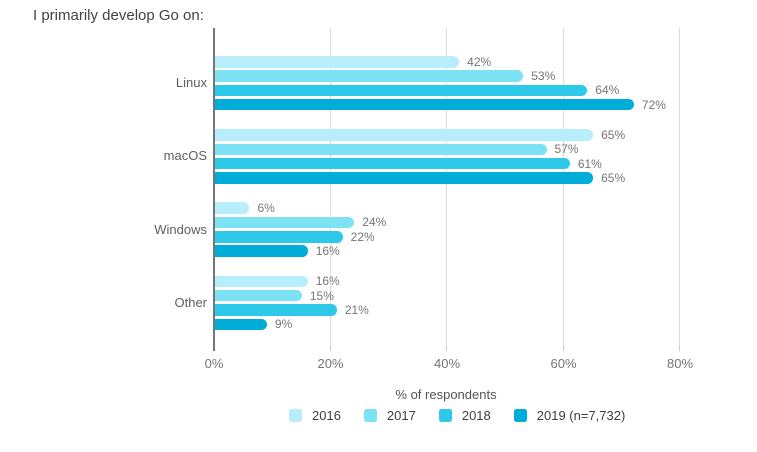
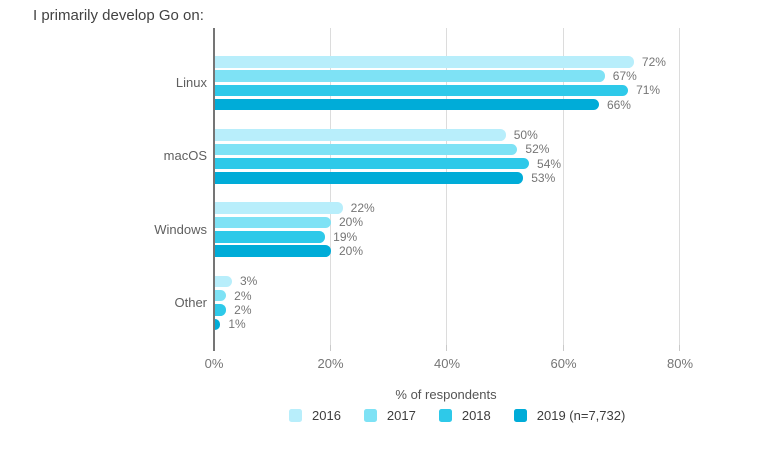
2016/Linux: 42% -> 72%
2017/Linux: 53% -> 67%
2018/Linux: 64% -> 71%
2019 (n=7,732)/Linux: 72% -> 66%
2016/macOS: 65% -> 50%
2017/macOS: 57% -> 52%
2018/macOS: 61% -> 54%
2019 (n=7,732)/macOS: 65% -> 53%
2016/Windows: 6% -> 22%
2017/Windows: 24% -> 20%
2018/Windows: 22% -> 19%
2019 (n=7,732)/Windows: 16% -> 20%
2016/Other: 16% -> 3%
2017/Other: 15% -> 2%
2018/Other: 21% -> 2%
2019 (n=7,732)/Other: 9% -> 1%
